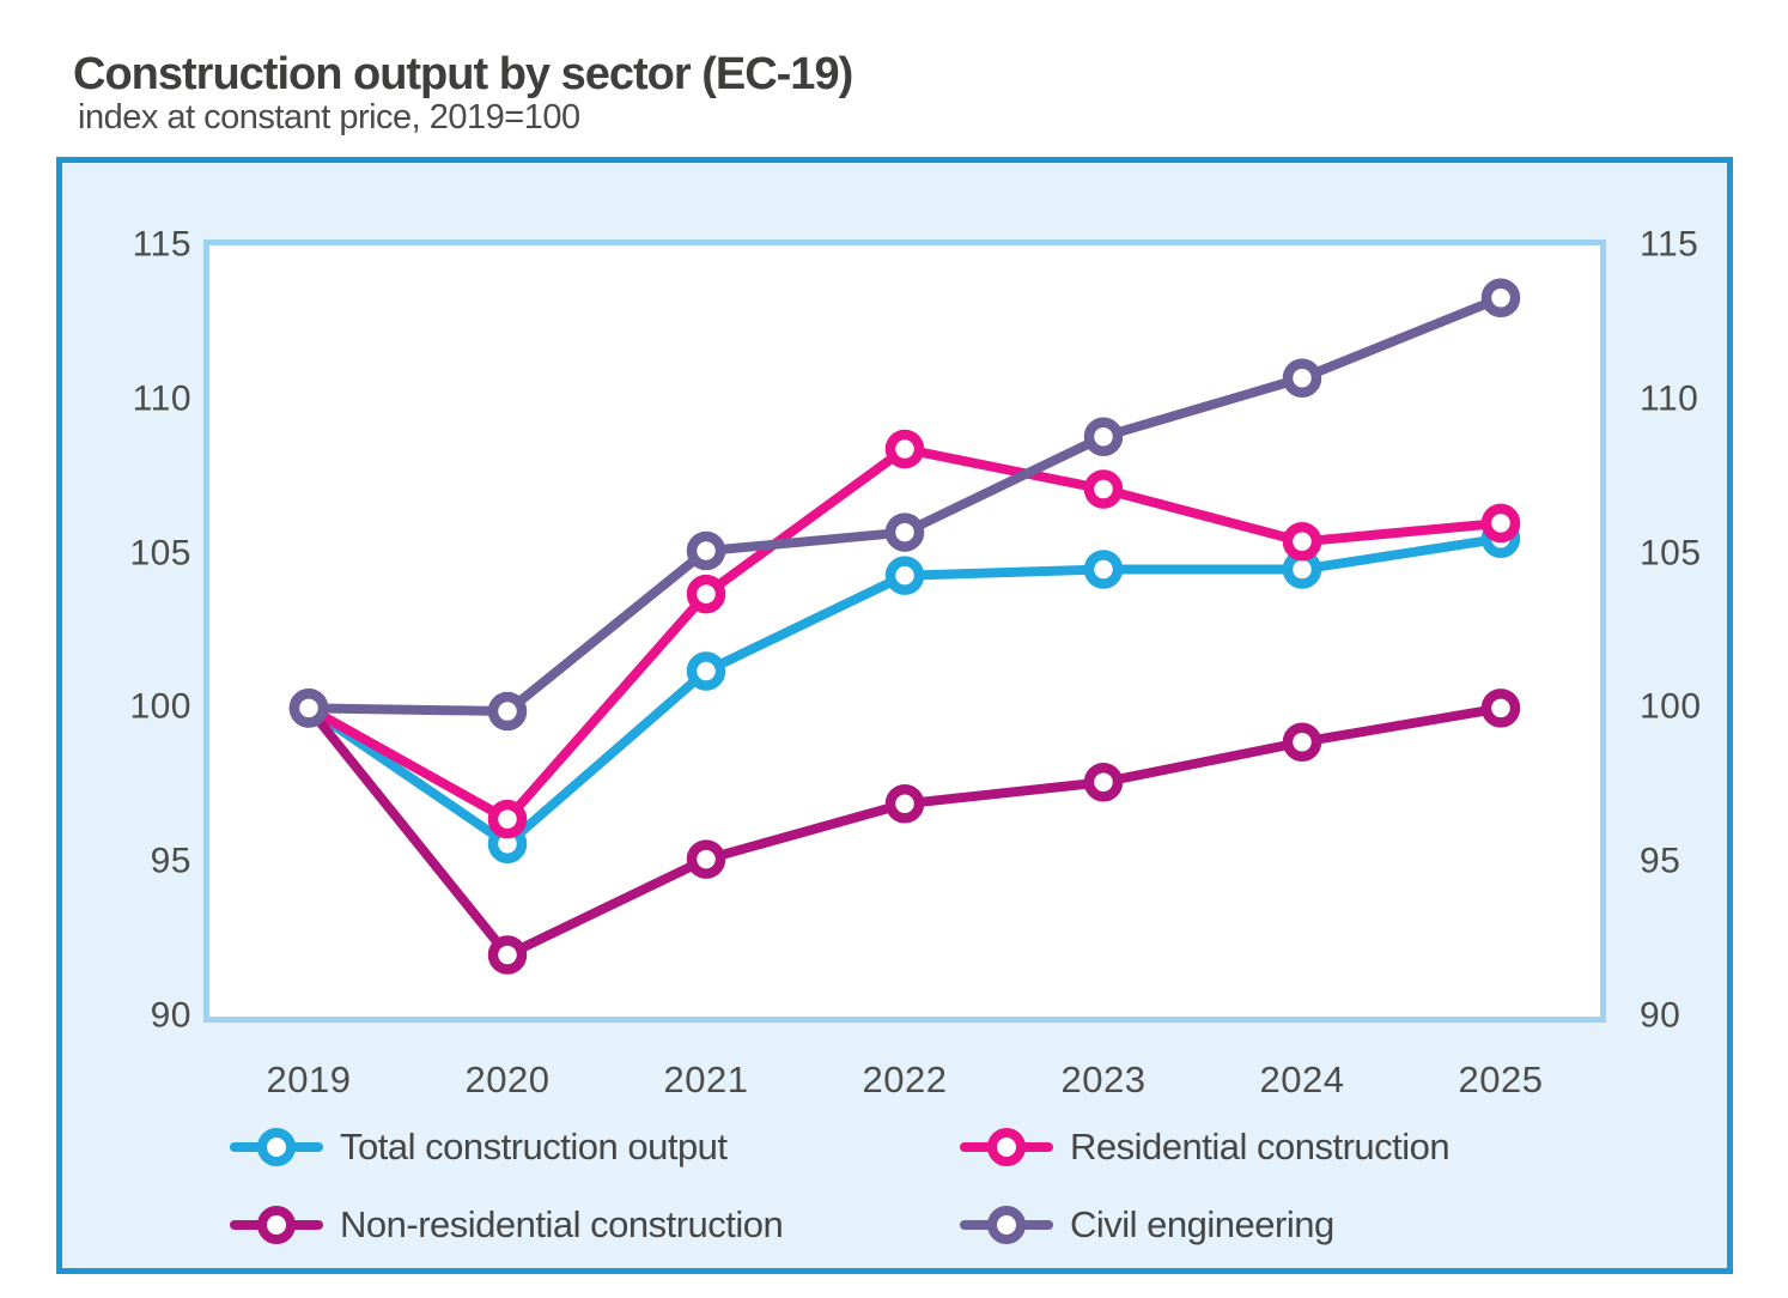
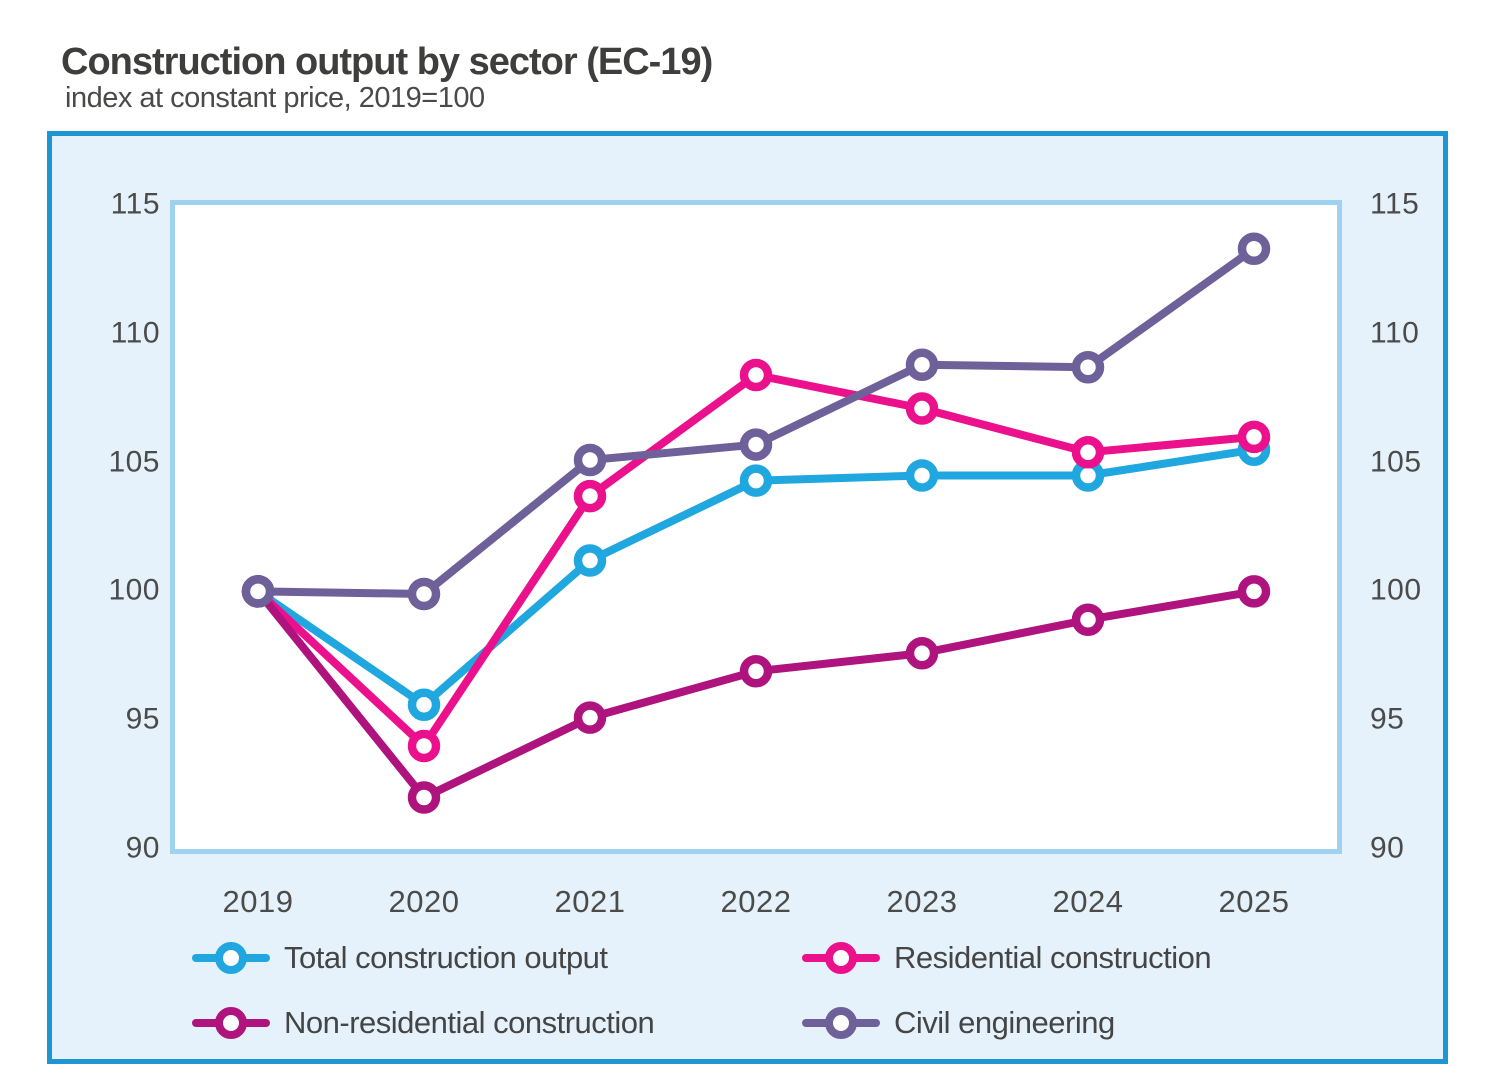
Residential construction/2020: 96.4 -> 94.0
Civil engineering/2024: 110.7 -> 108.7
